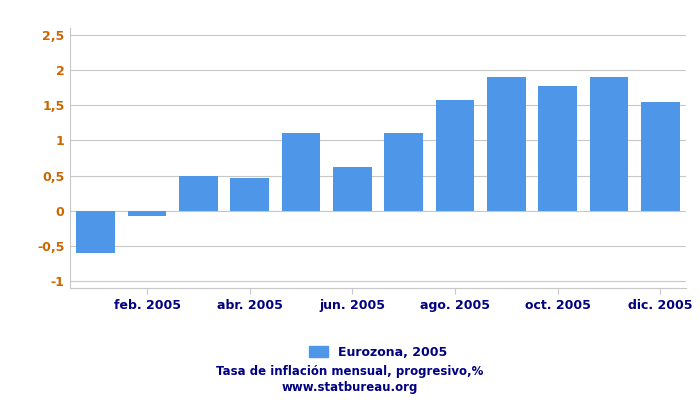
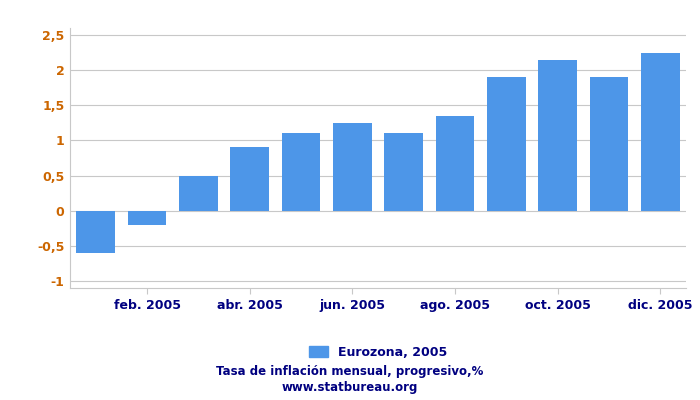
feb. 2005: -0,08 -> -0,20
abr. 2005: 0,46 -> 0,90
jun. 2005: 0,62 -> 1,25
ago. 2005: 1,58 -> 1,35
oct. 2005: 1,78 -> 2,15
dic. 2005: 1,54 -> 2,25
